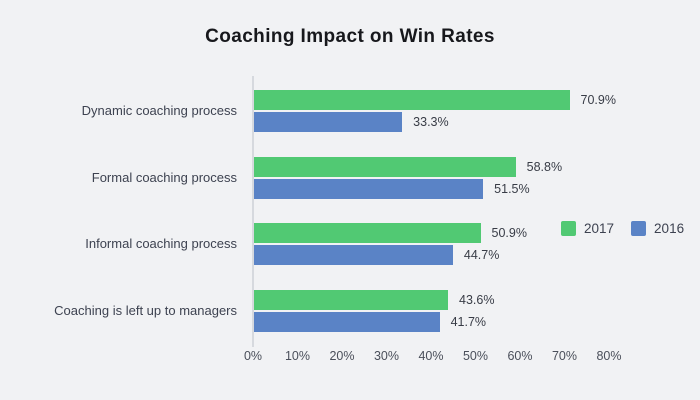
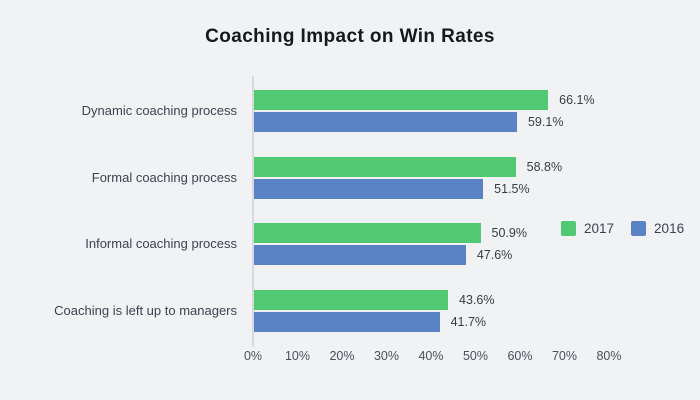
2017/Dynamic coaching process: 70.9% -> 66.1%
2016/Dynamic coaching process: 33.3% -> 59.1%
2016/Informal coaching process: 44.7% -> 47.6%
